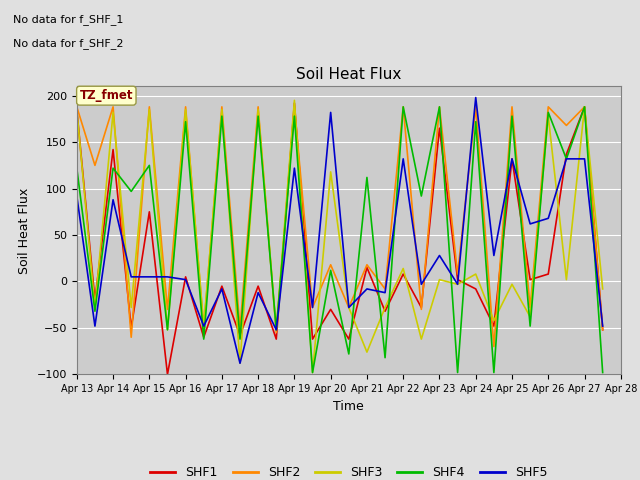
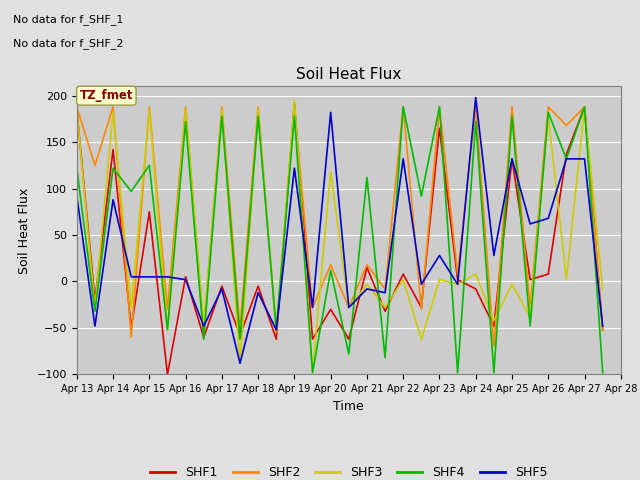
SHF3/Apr 21: -76 -> -3
SHF3/Apr 22: 14 -> 2
